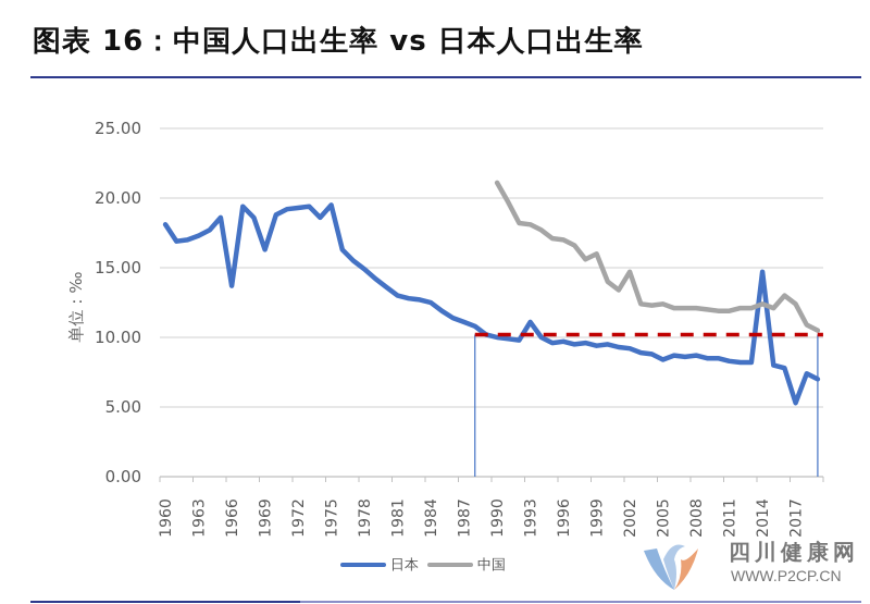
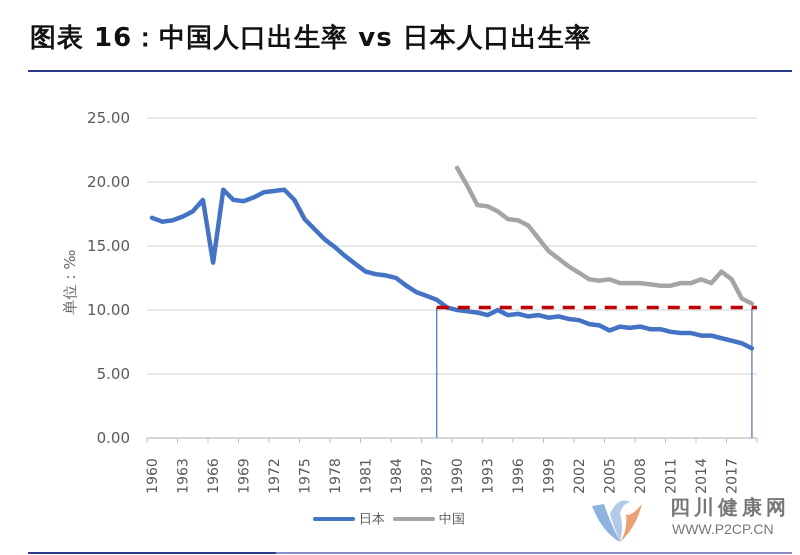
日本/1960: 18.1 -> 17.2
日本/1969: 16.3 -> 18.5
日本/1975: 19.5 -> 17.1
日本/1993: 11.1 -> 9.6
中国/1999: 16.0 -> 14.6
中国/2002: 14.7 -> 12.9
日本/2014: 14.7 -> 8.0
日本/2017: 5.3 -> 7.6
